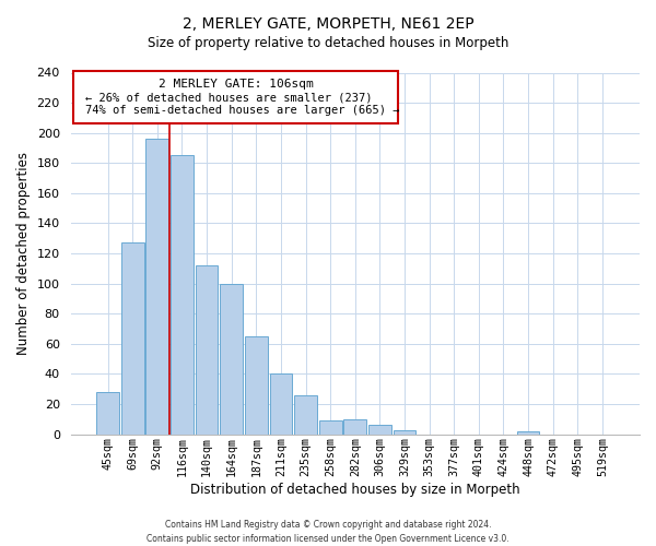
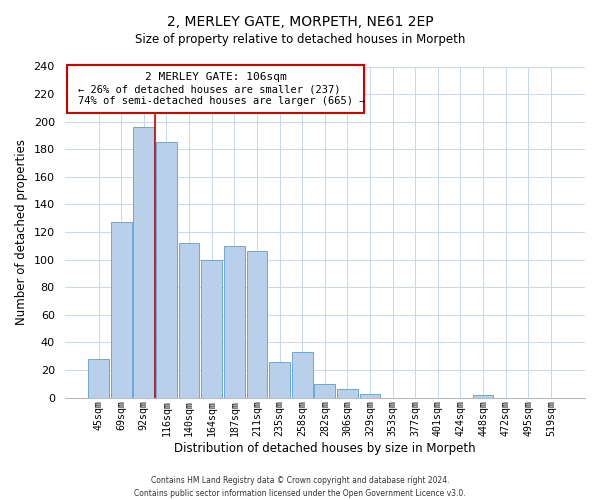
187sqm: 65 -> 110
211sqm: 40 -> 106
258sqm: 9 -> 33
